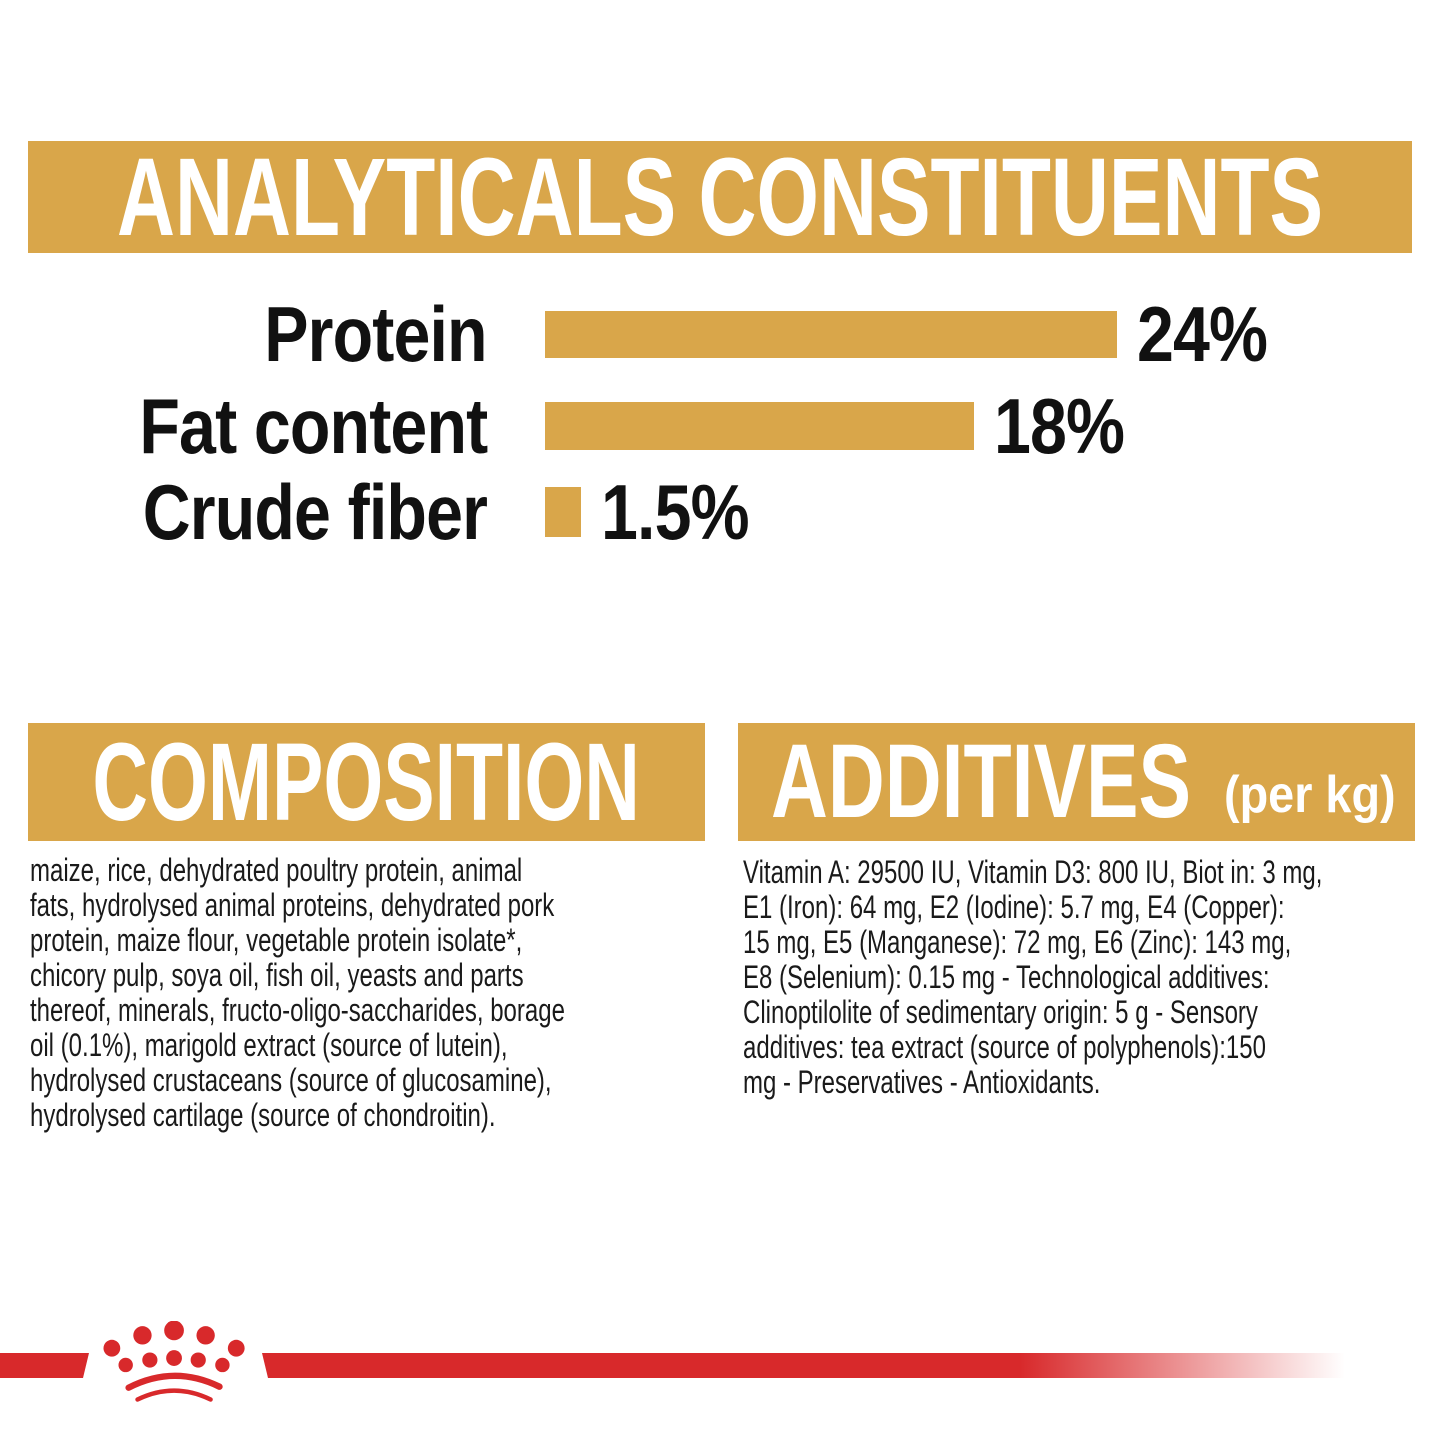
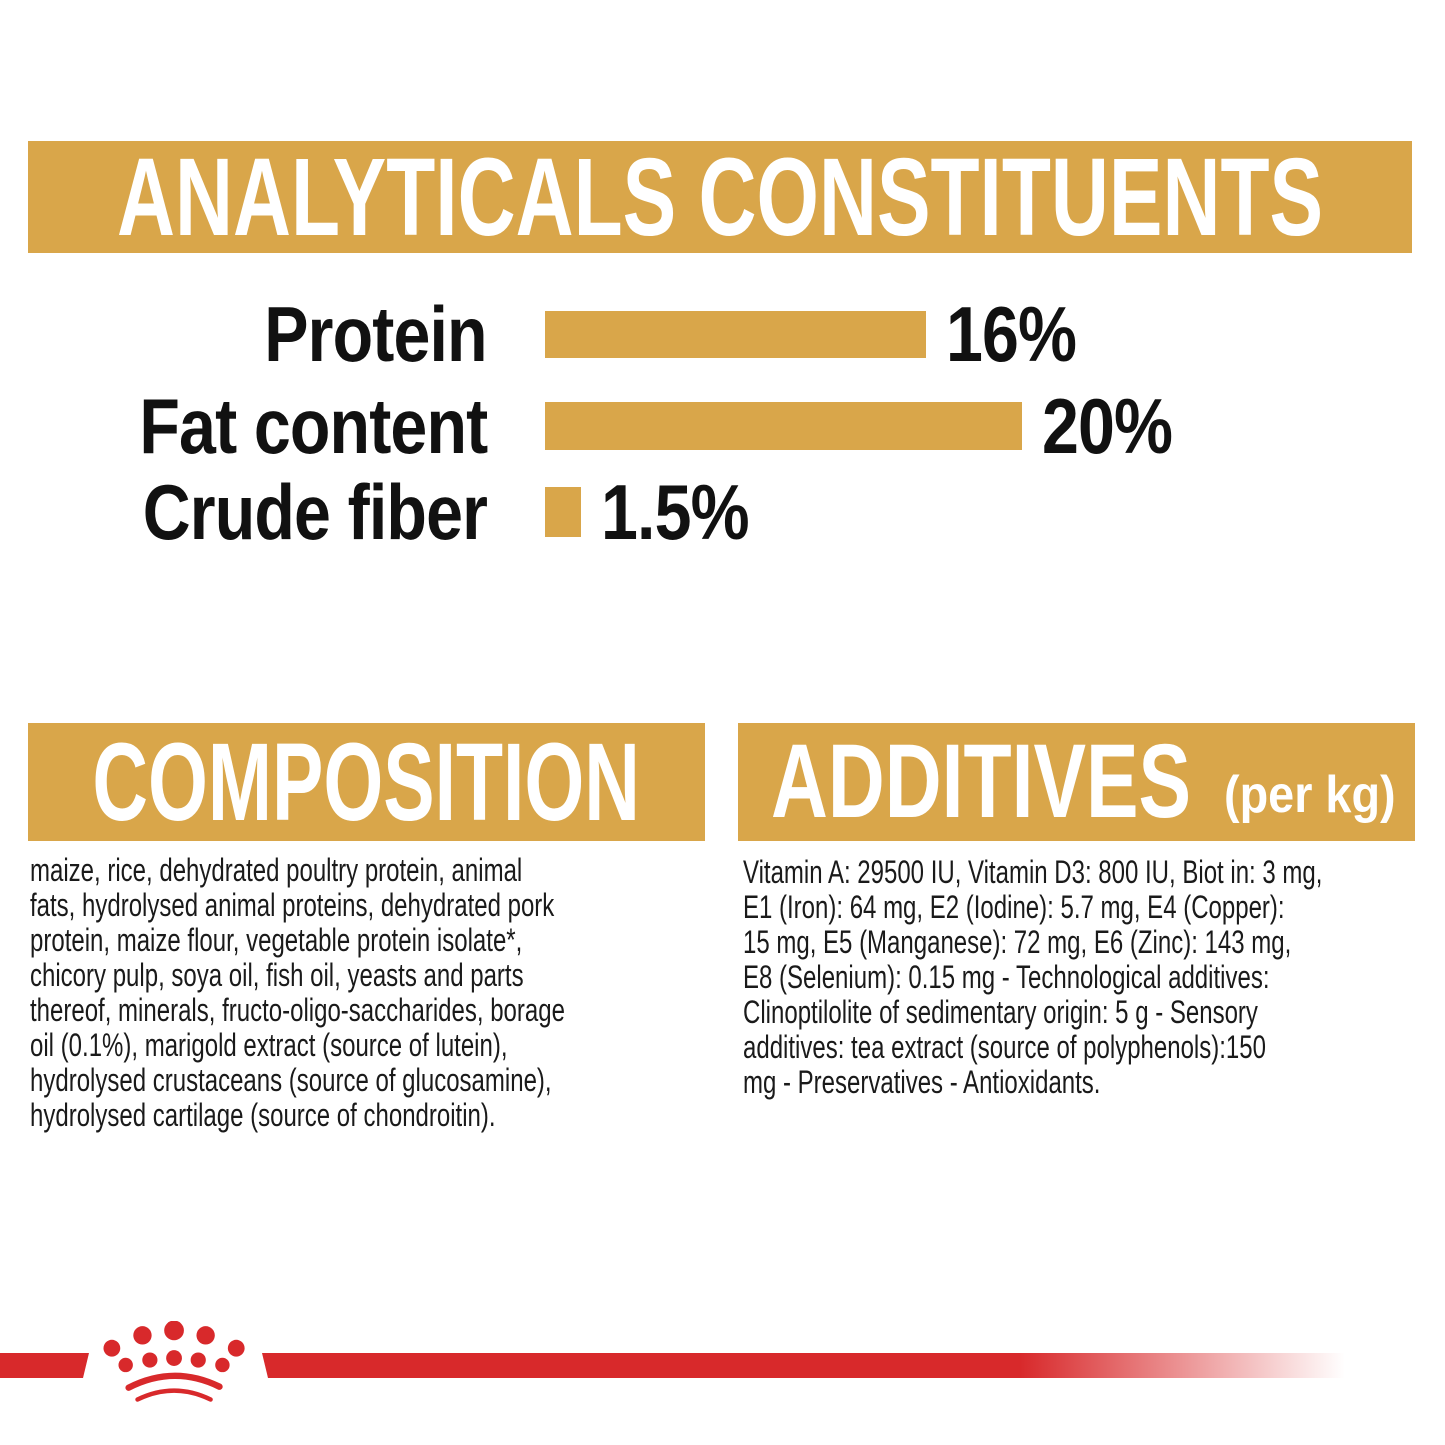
Protein: 24% -> 16%
Fat content: 18% -> 20%
